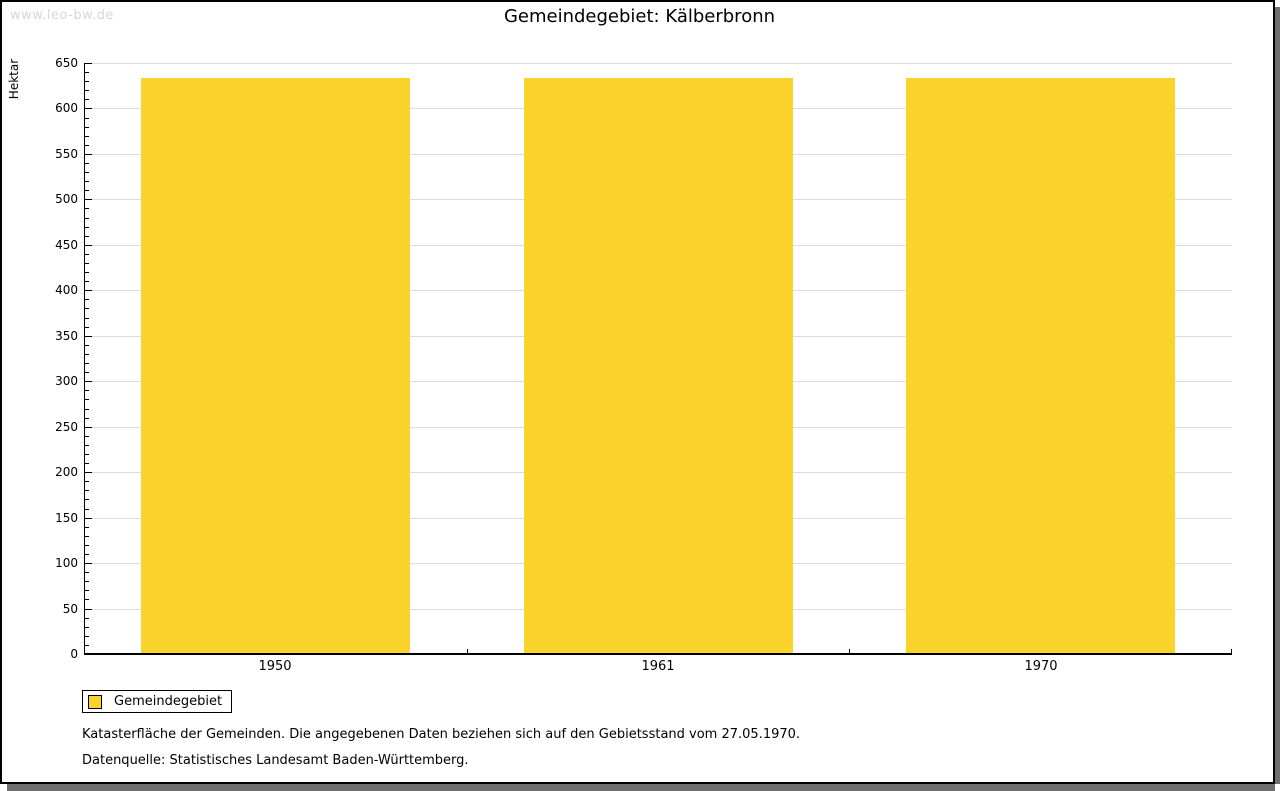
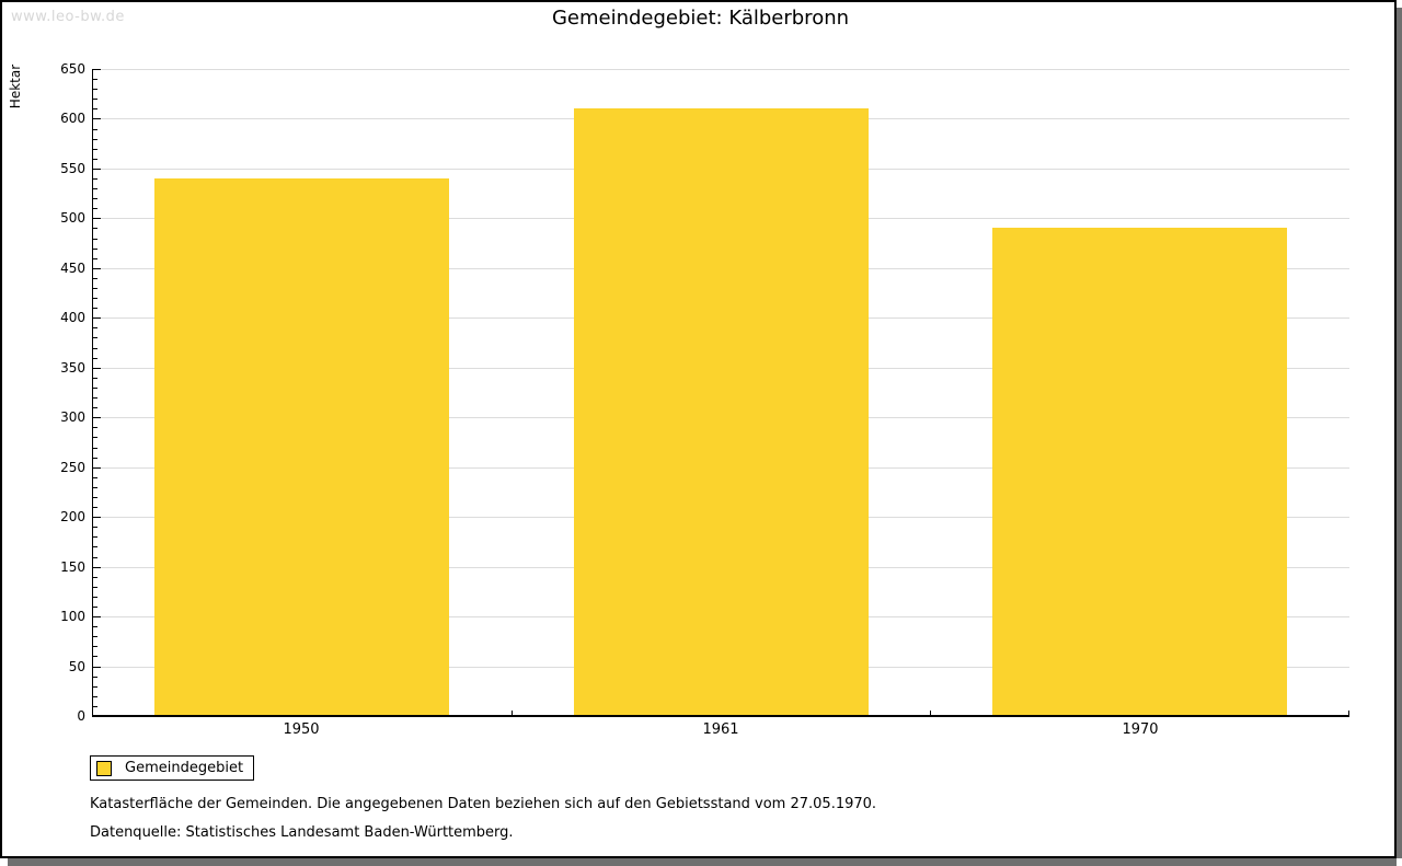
1950: 630 -> 540
1961: 630 -> 610
1970: 630 -> 490
